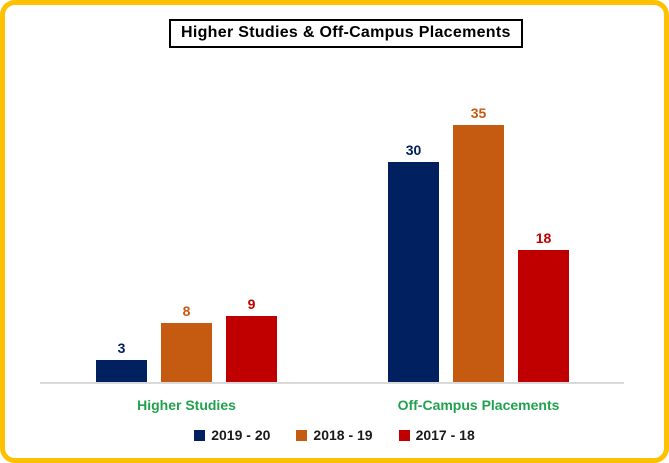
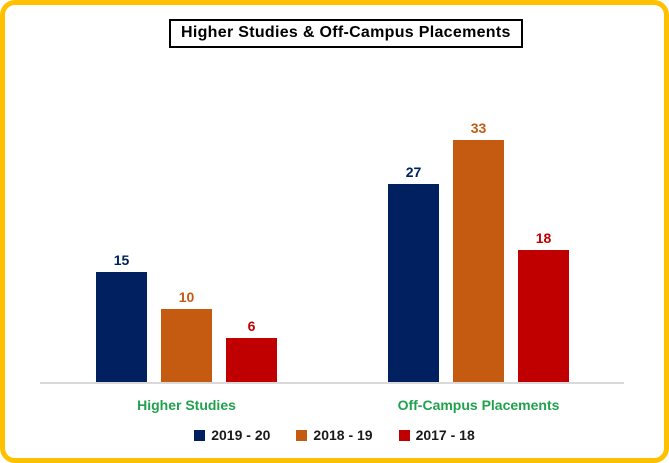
2019 - 20/Higher Studies: 3 -> 15
2018 - 19/Higher Studies: 8 -> 10
2017 - 18/Higher Studies: 9 -> 6
2019 - 20/Off-Campus Placements: 30 -> 27
2018 - 19/Off-Campus Placements: 35 -> 33
